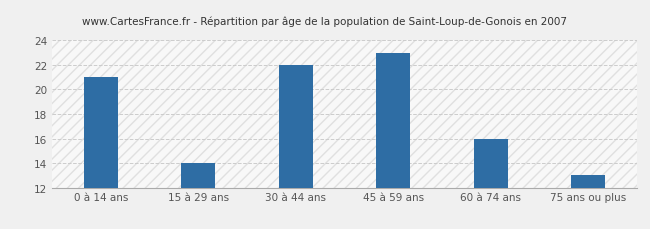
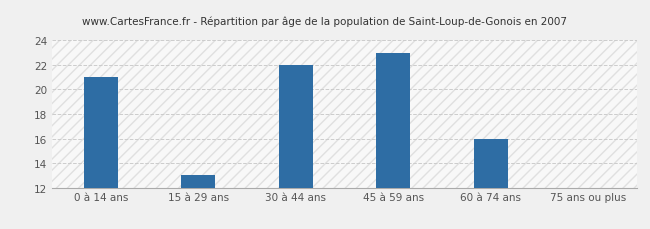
15 à 29 ans: 14 -> 13
75 ans ou plus: 13 -> 12
